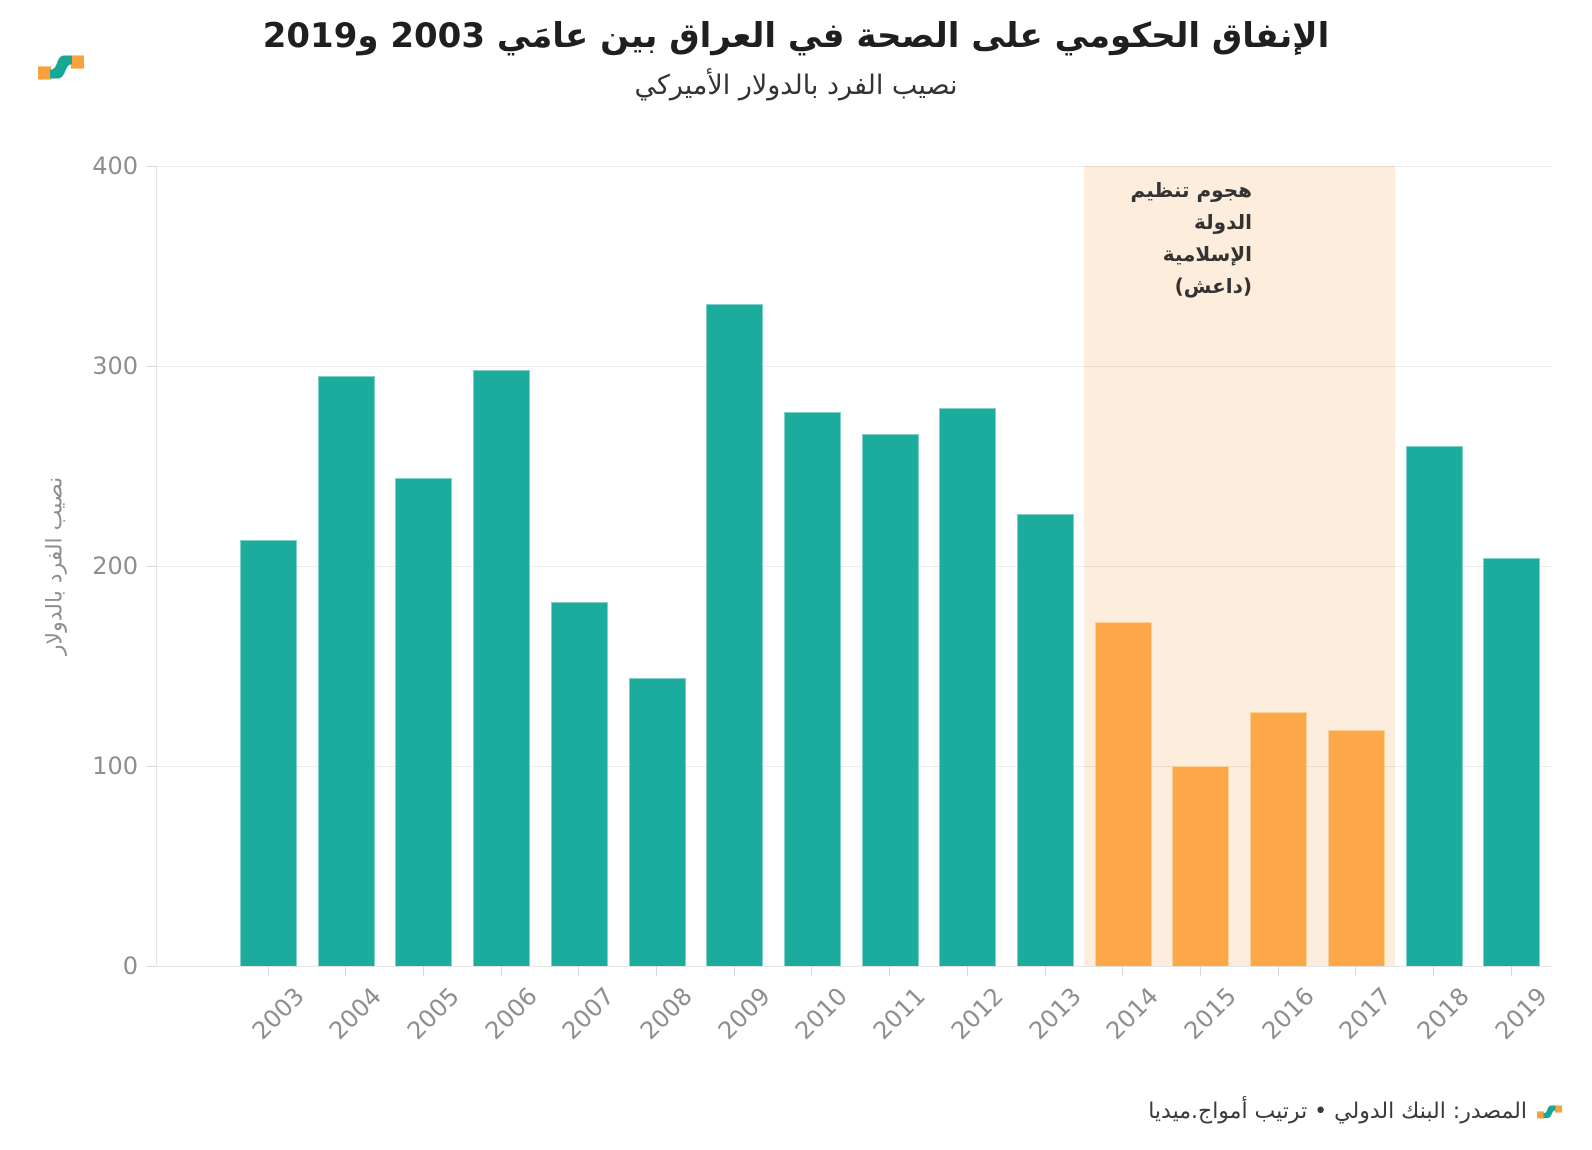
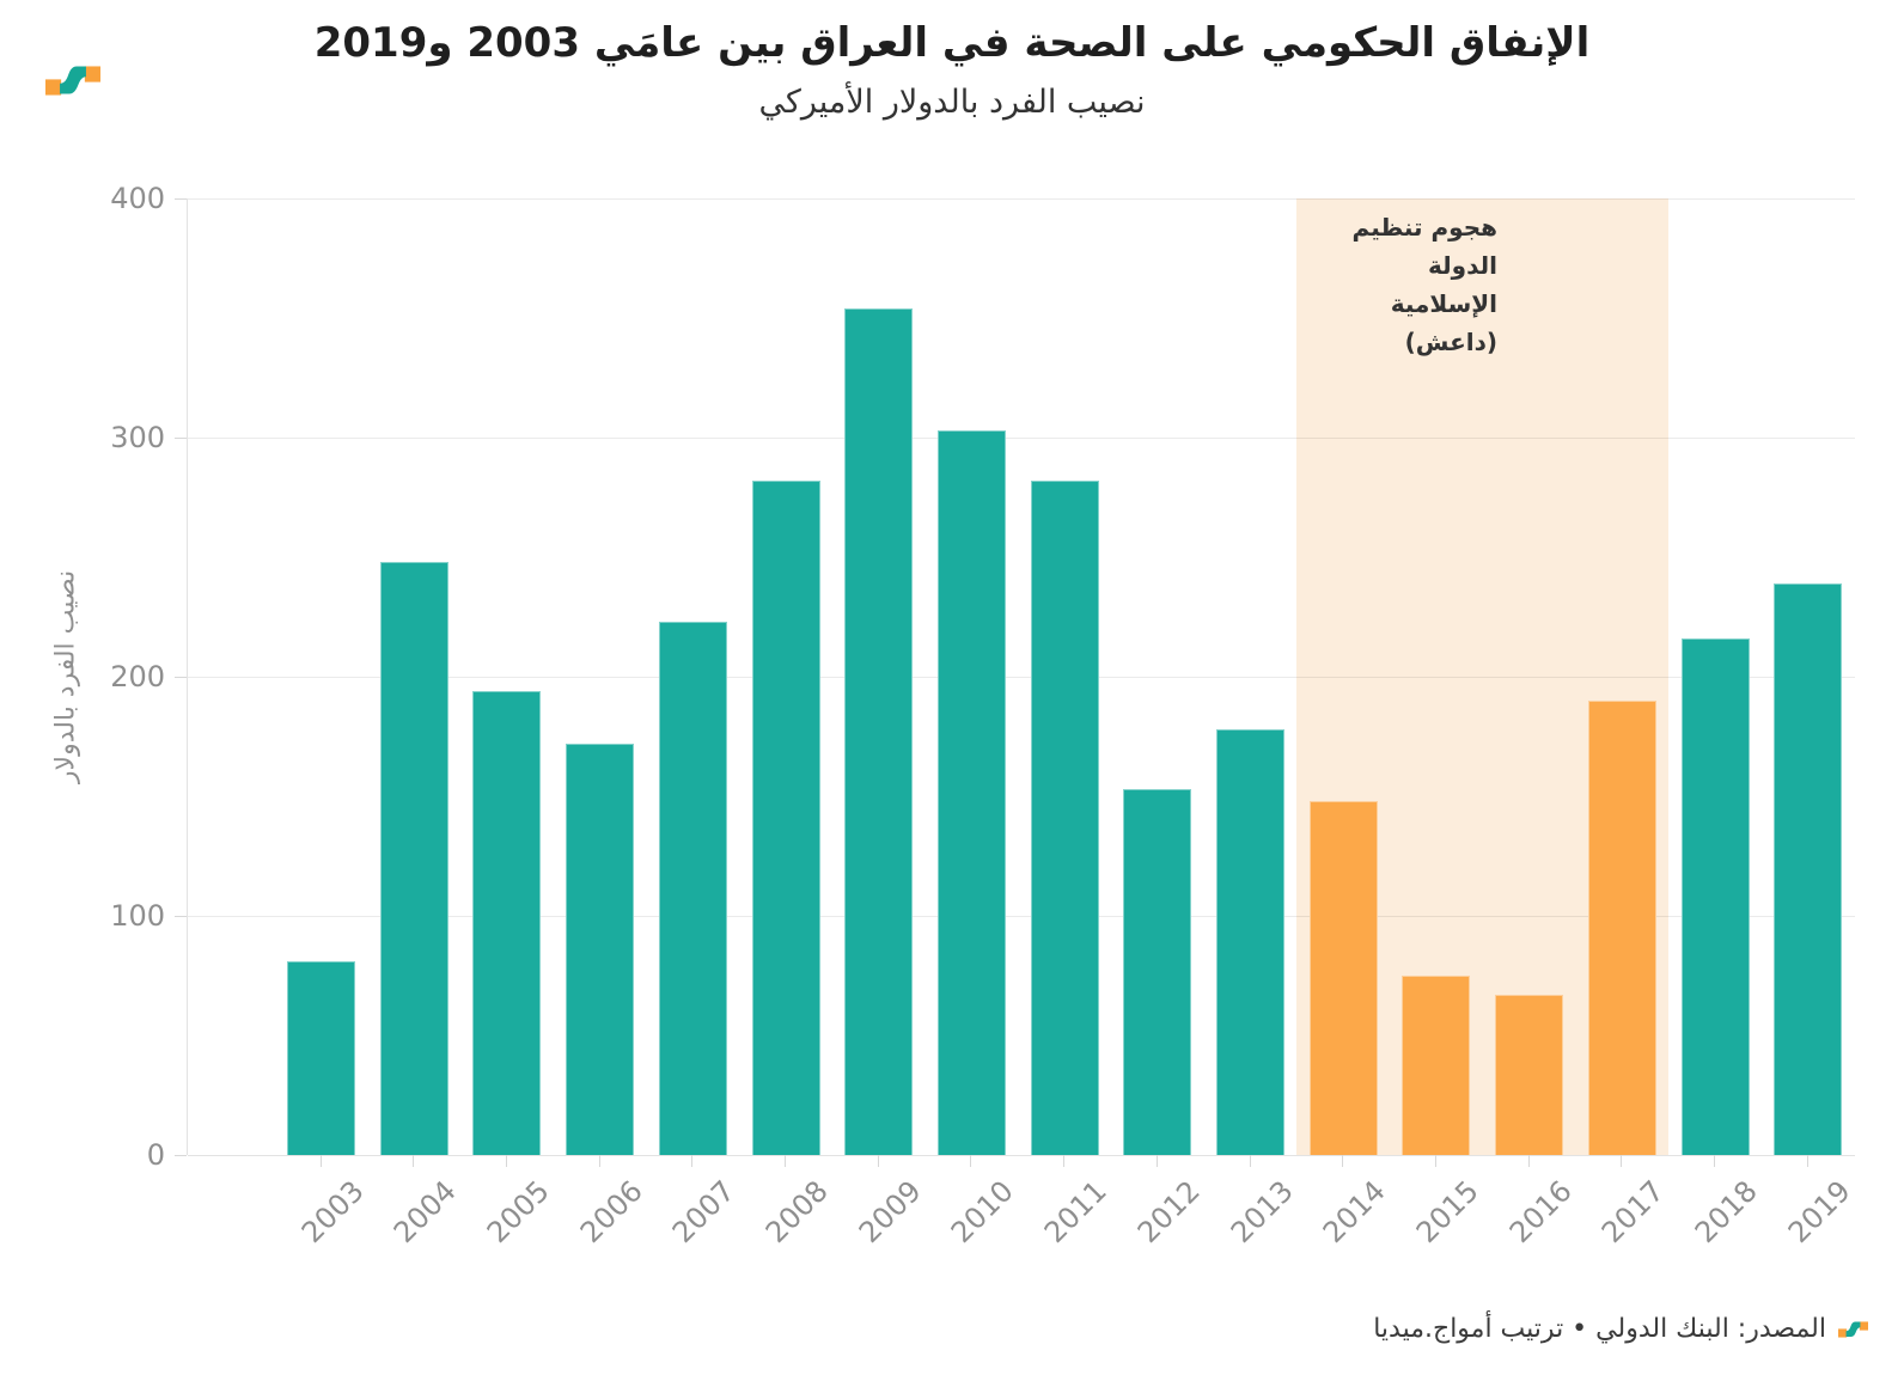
2003: 213 -> 81
2004: 295 -> 248
2005: 244 -> 194
2006: 298 -> 172
2007: 182 -> 223
2008: 144 -> 282
2009: 331 -> 354
2010: 277 -> 303
2011: 266 -> 282
2012: 279 -> 153
2013: 226 -> 178
2014: 172 -> 148
2015: 100 -> 75
2016: 127 -> 67
2017: 118 -> 190
2018: 260 -> 216
2019: 204 -> 239
